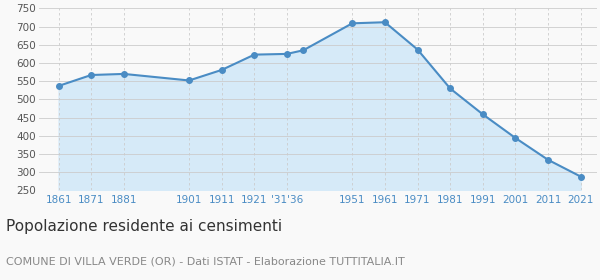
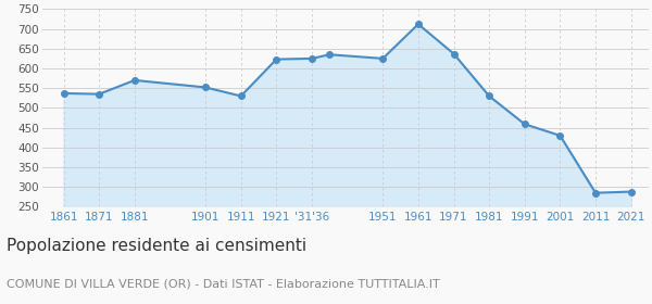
1871: 567 -> 535
1911: 581 -> 530
1951: 709 -> 625
2001: 394 -> 430
2011: 334 -> 285
